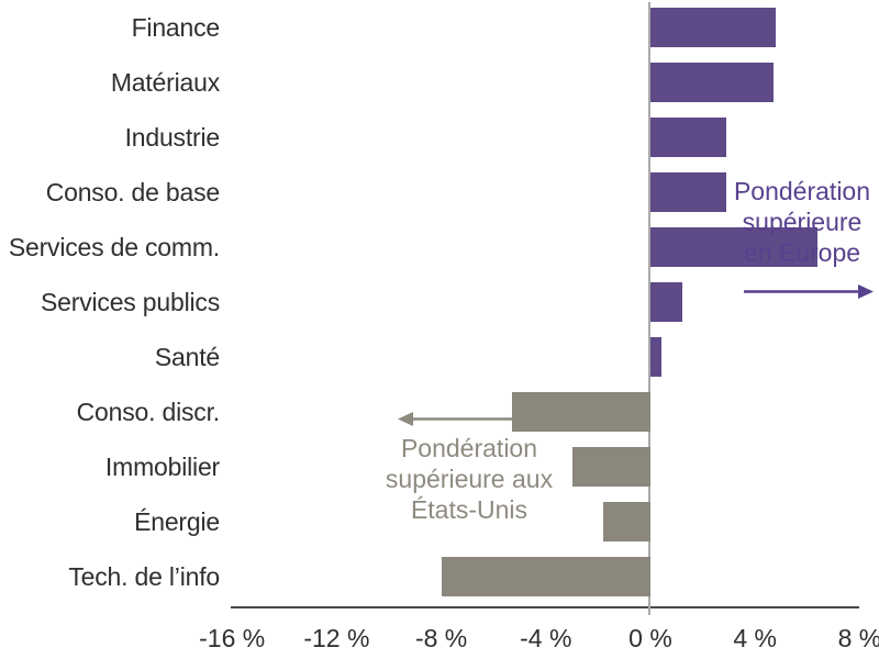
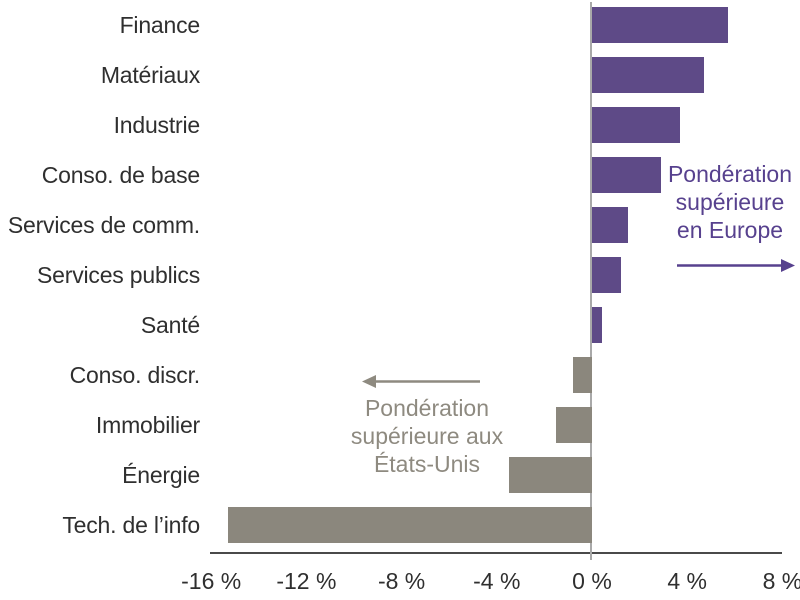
Finance: 4.8% -> 5.7%
Industrie: 2.9% -> 3.7%
Services de comm.: 6.4% -> 1.5%
Conso. discr.: -5.3% -> -0.8%
Immobilier: -3.0% -> -1.5%
Énergie: -1.8% -> -3.5%
Tech. de l’info: -8.0% -> -15.3%
